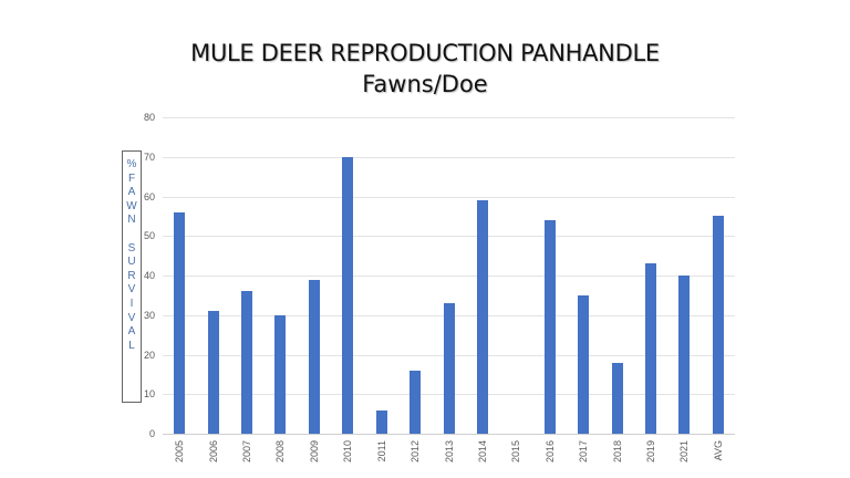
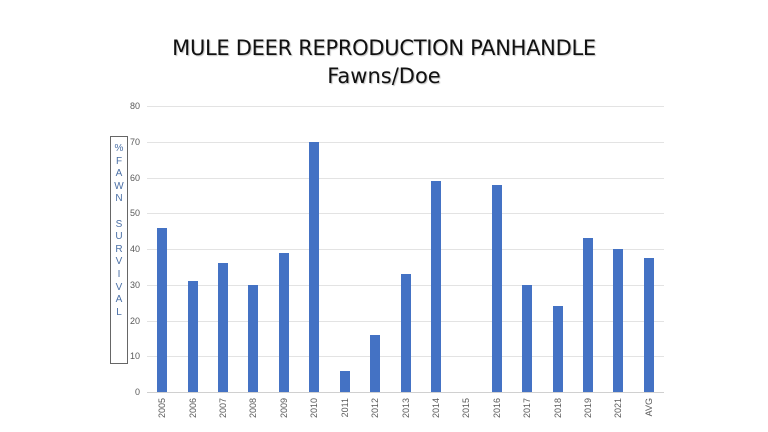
2005: 56 -> 46
2016: 54 -> 58
2017: 35 -> 30
2018: 18 -> 24
AVG: 55 -> 38
